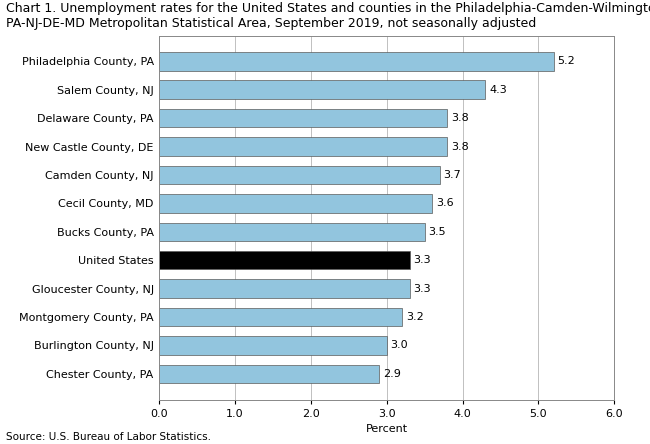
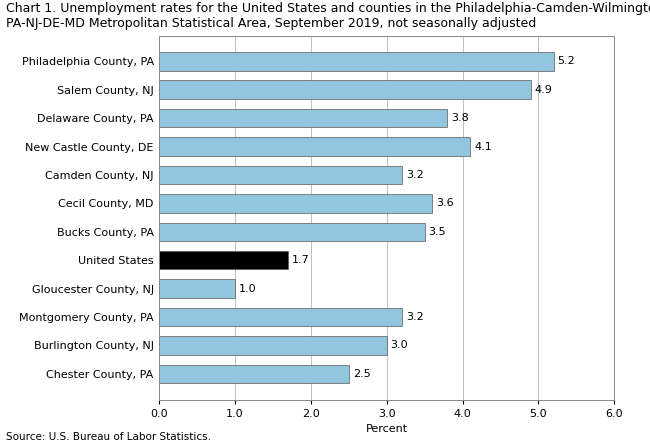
Salem County, NJ: 4.3 -> 4.9
New Castle County, DE: 3.8 -> 4.1
Camden County, NJ: 3.7 -> 3.2
United States: 3.3 -> 1.7
Gloucester County, NJ: 3.3 -> 1.0
Chester County, PA: 2.9 -> 2.5
